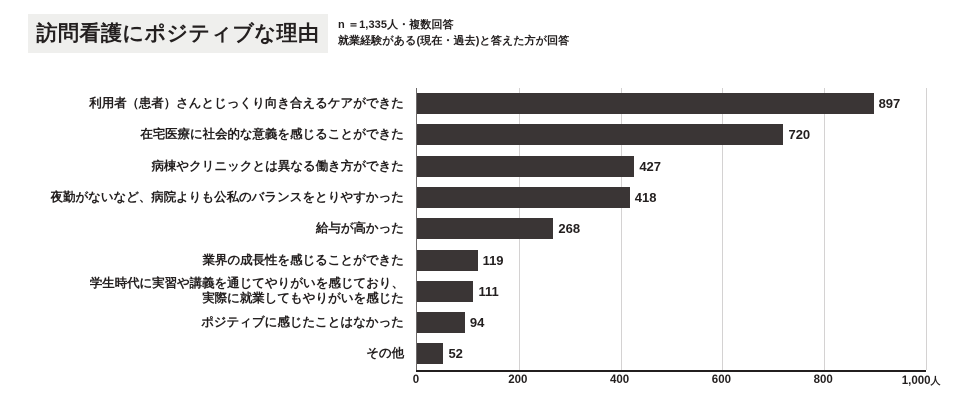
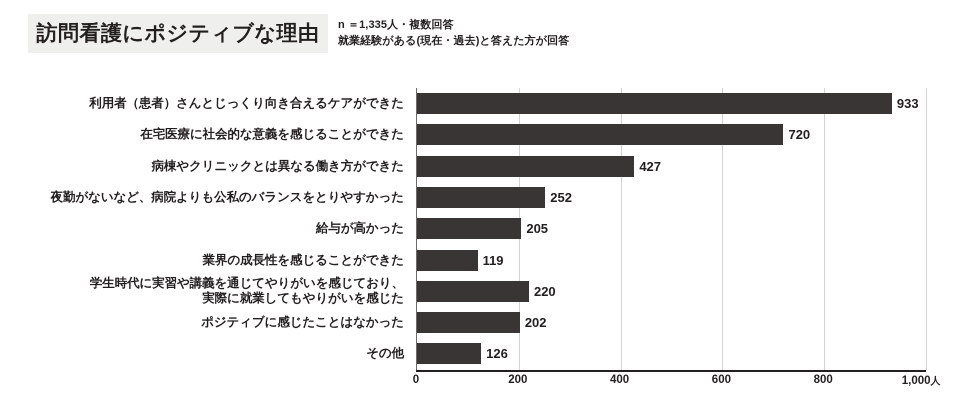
利用者（患者）さんとじっくり向き合えるケアができた: 897 -> 933
夜勤がないなど、病院よりも公私のバランスをとりやすかった: 418 -> 252
給与が高かった: 268 -> 205
学生時代に実習や講義を通じてやりがいを感じており、 実際に就業してもやりがいを感じた: 111 -> 220
ポジティブに感じたことはなかった: 94 -> 202
その他: 52 -> 126
